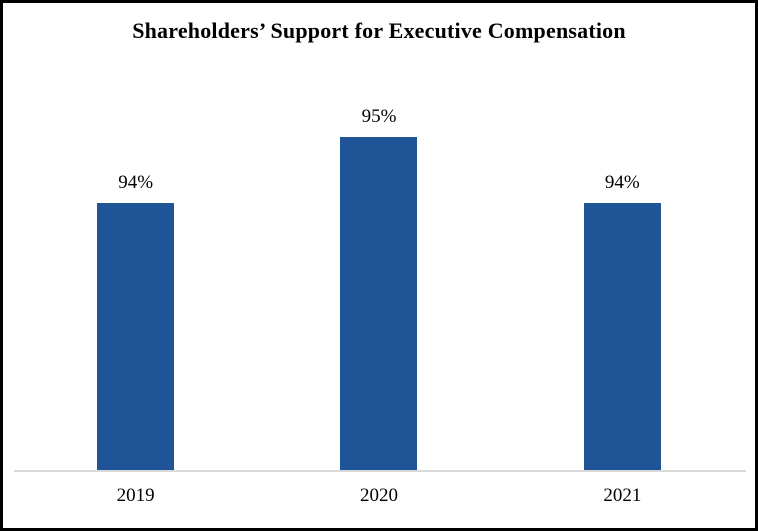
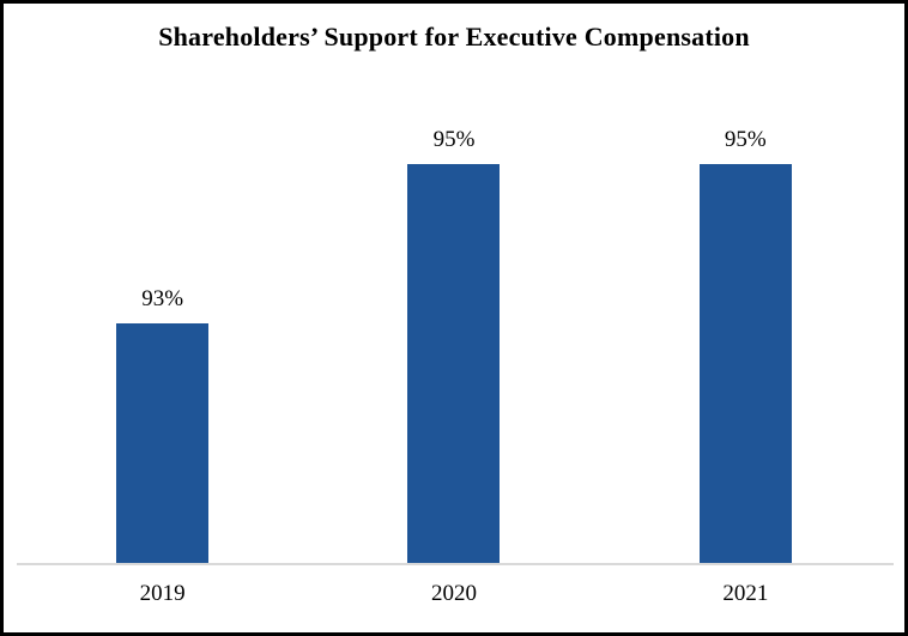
2019: 94% -> 93%
2021: 94% -> 95%
